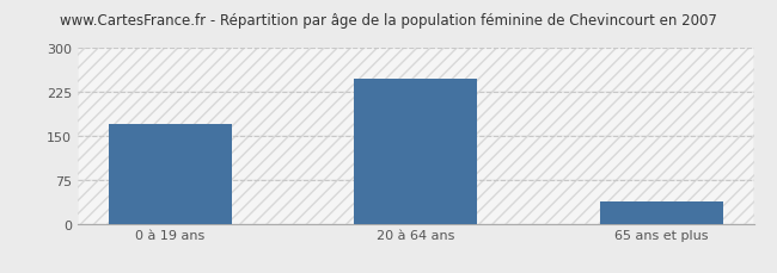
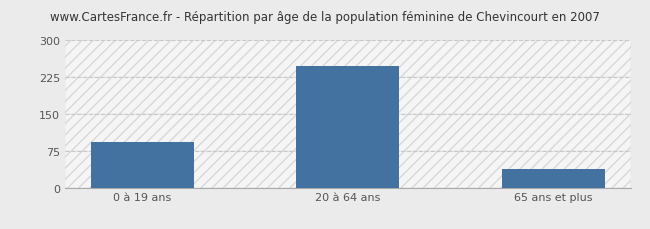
0 à 19 ans: 170 -> 93
